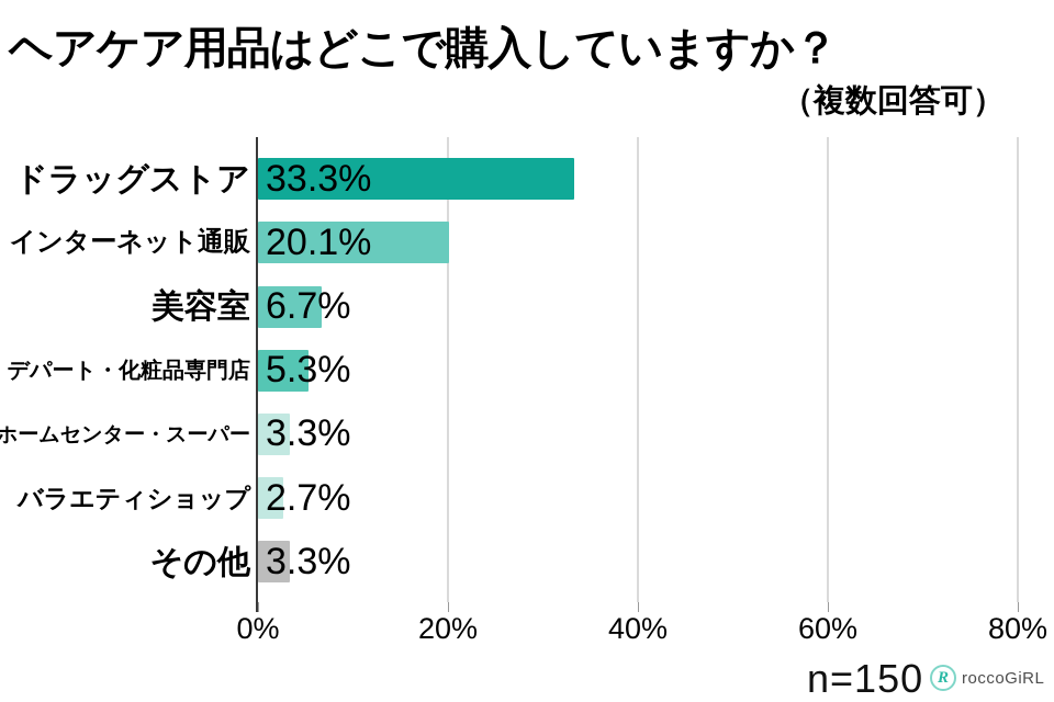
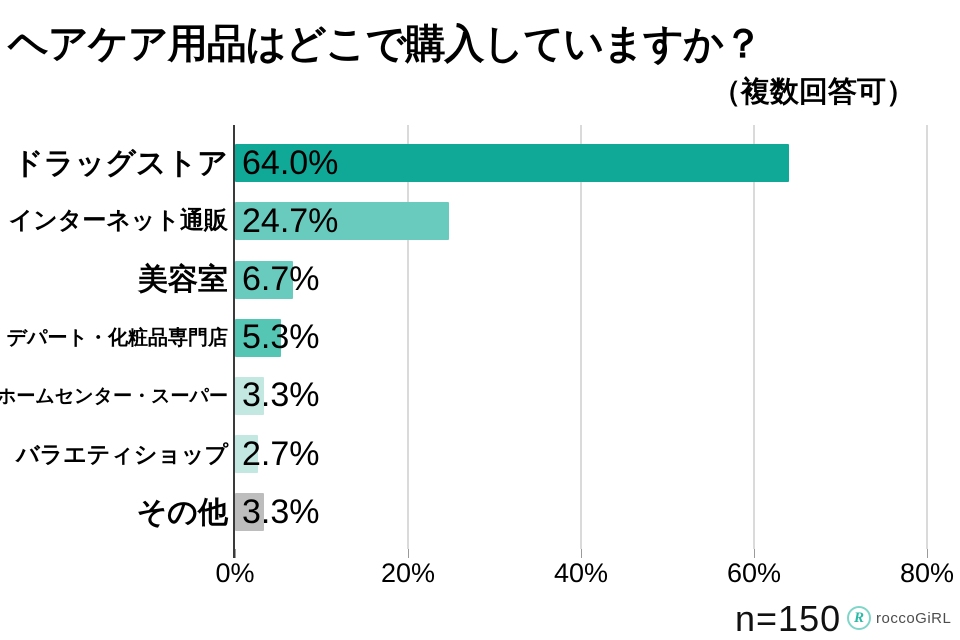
ドラッグストア: 33.3% -> 64.0%
インターネット通販: 20.1% -> 24.7%
